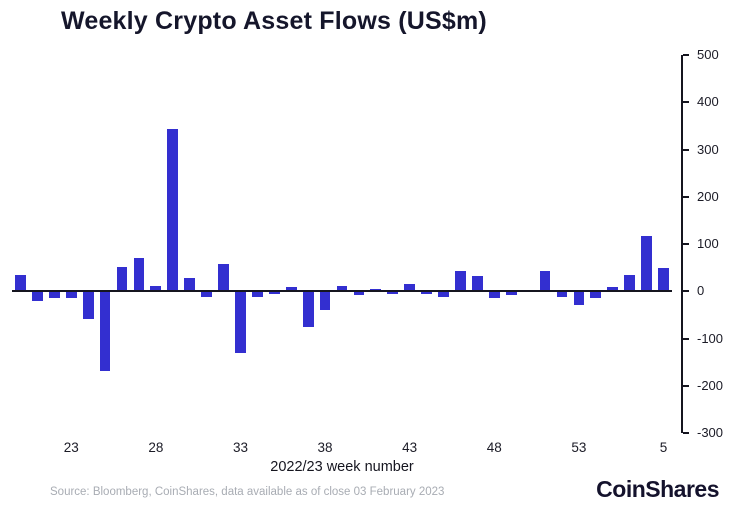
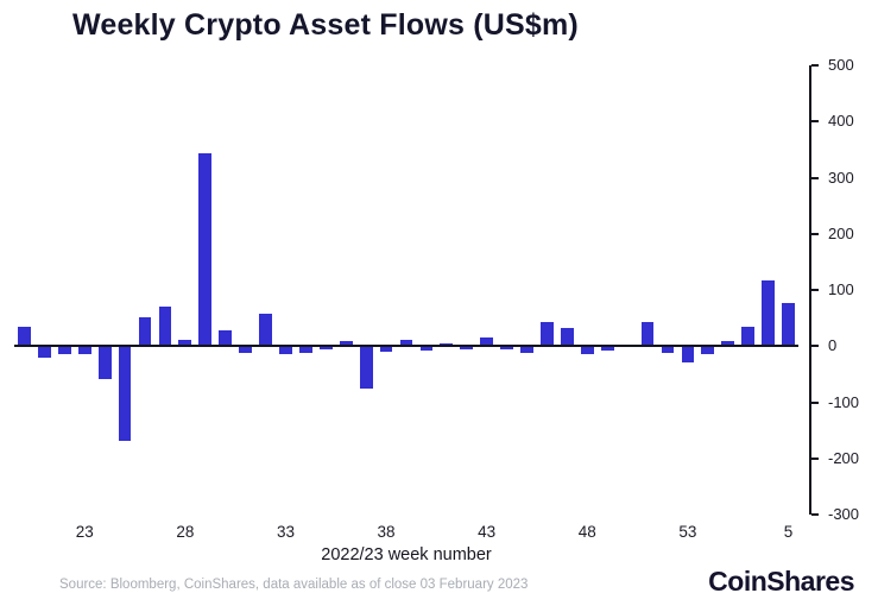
33: -130 -> -10
38: -40 -> -10
5: 50 -> 80
